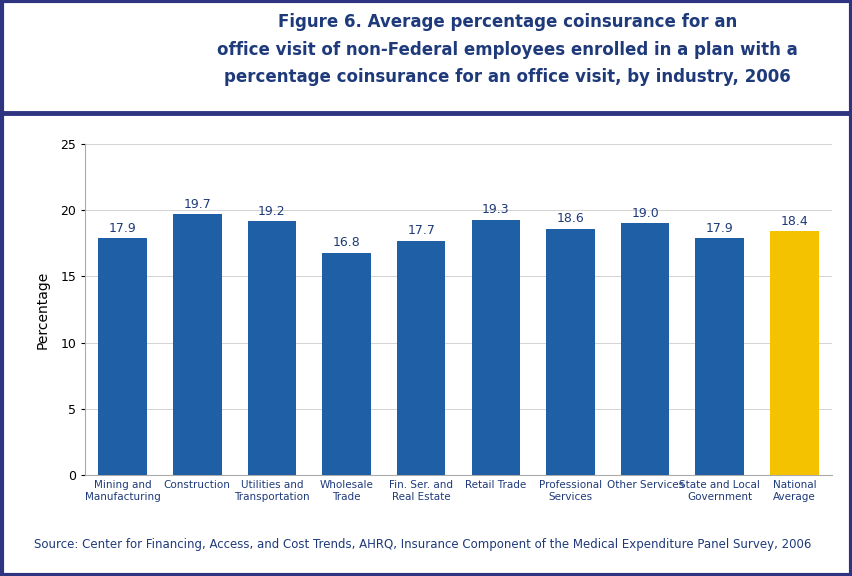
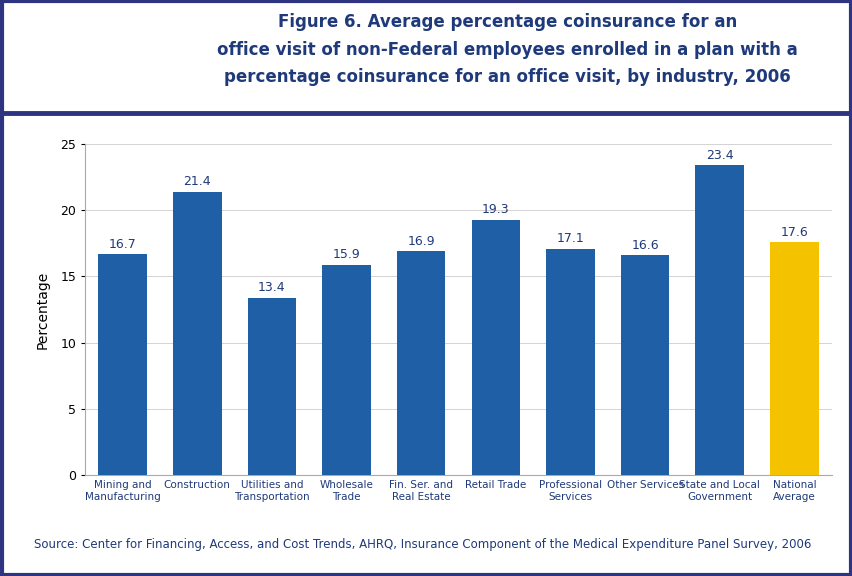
Mining and Manufacturing: 17.9 -> 16.7
Construction: 19.7 -> 21.4
Utilities and Transportation: 19.2 -> 13.4
Wholesale Trade: 16.8 -> 15.9
Fin. Ser. and Real Estate: 17.7 -> 16.9
Professional Services: 18.6 -> 17.1
Other Services: 19.0 -> 16.6
State and Local Government: 17.9 -> 23.4
National Average: 18.4 -> 17.6
